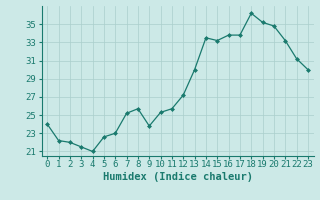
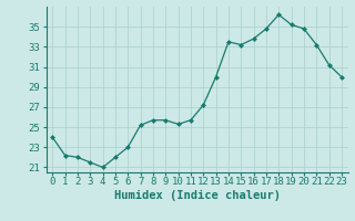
5: 22.6 -> 22.0
9: 23.8 -> 25.7
17: 33.8 -> 34.8
